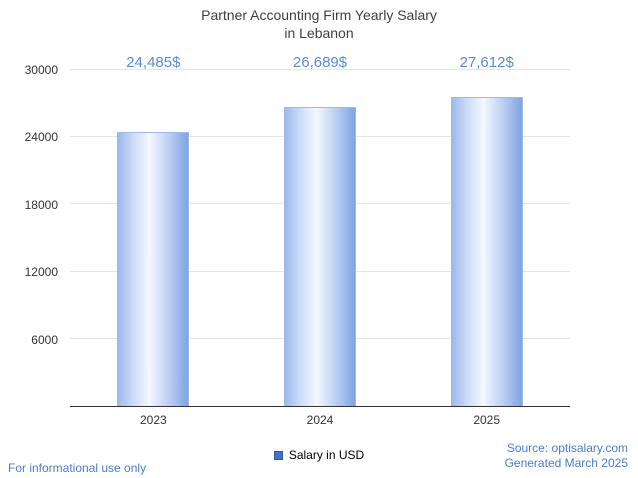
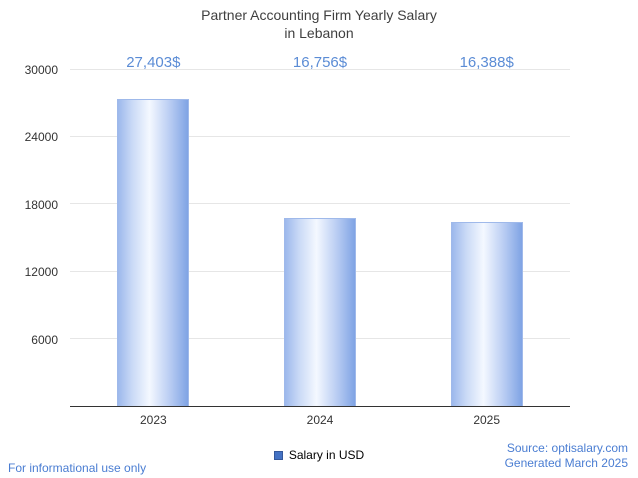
2023: 24,485 -> 27,403
2024: 26,689 -> 16,756
2025: 27,612 -> 16,388
